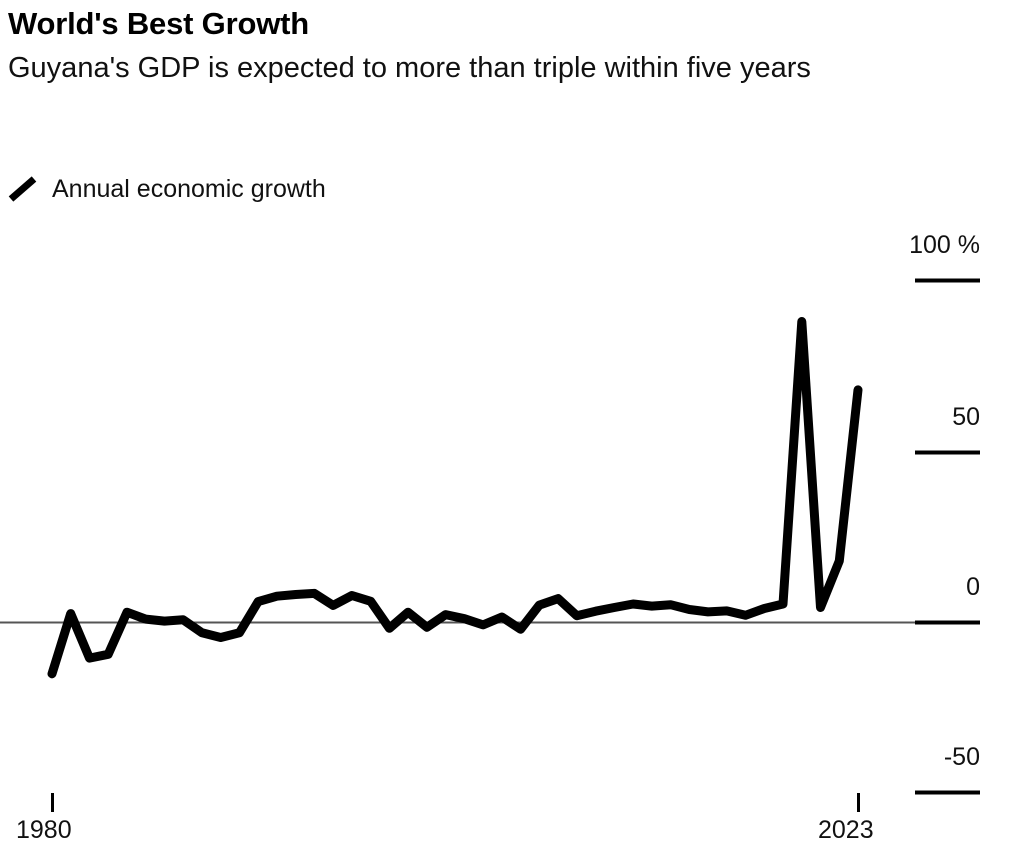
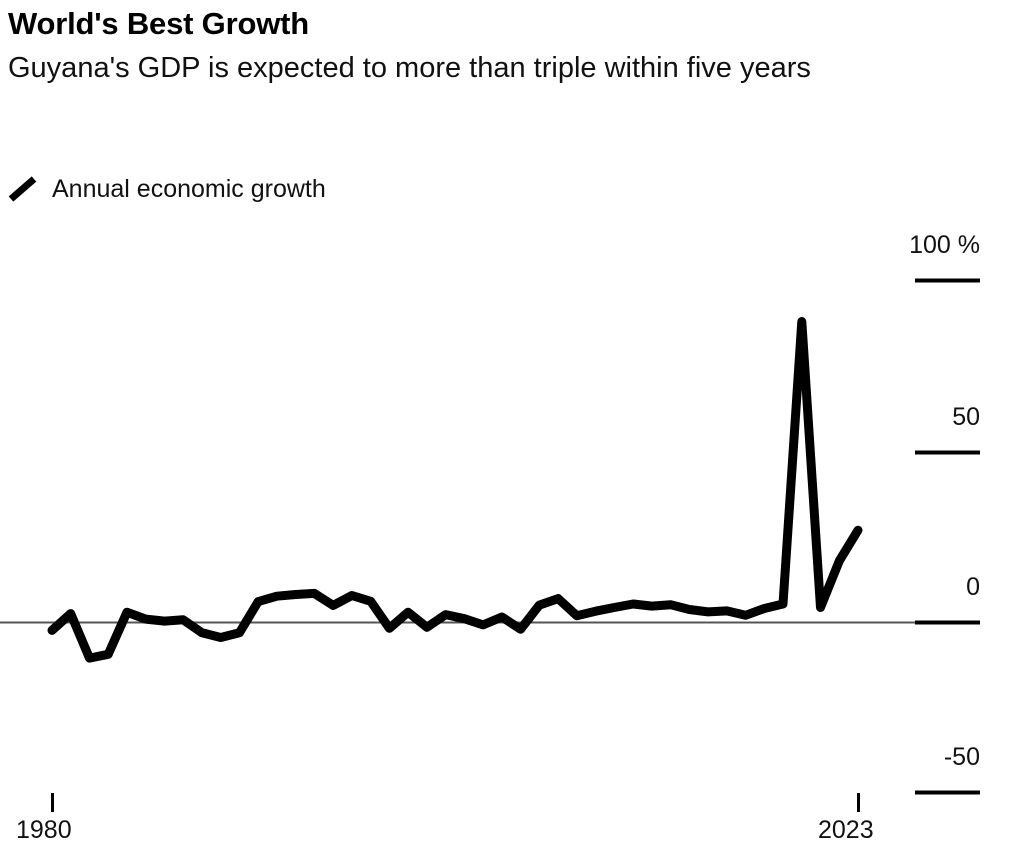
1980: -15% -> -2%
2023: 68% -> 27%
